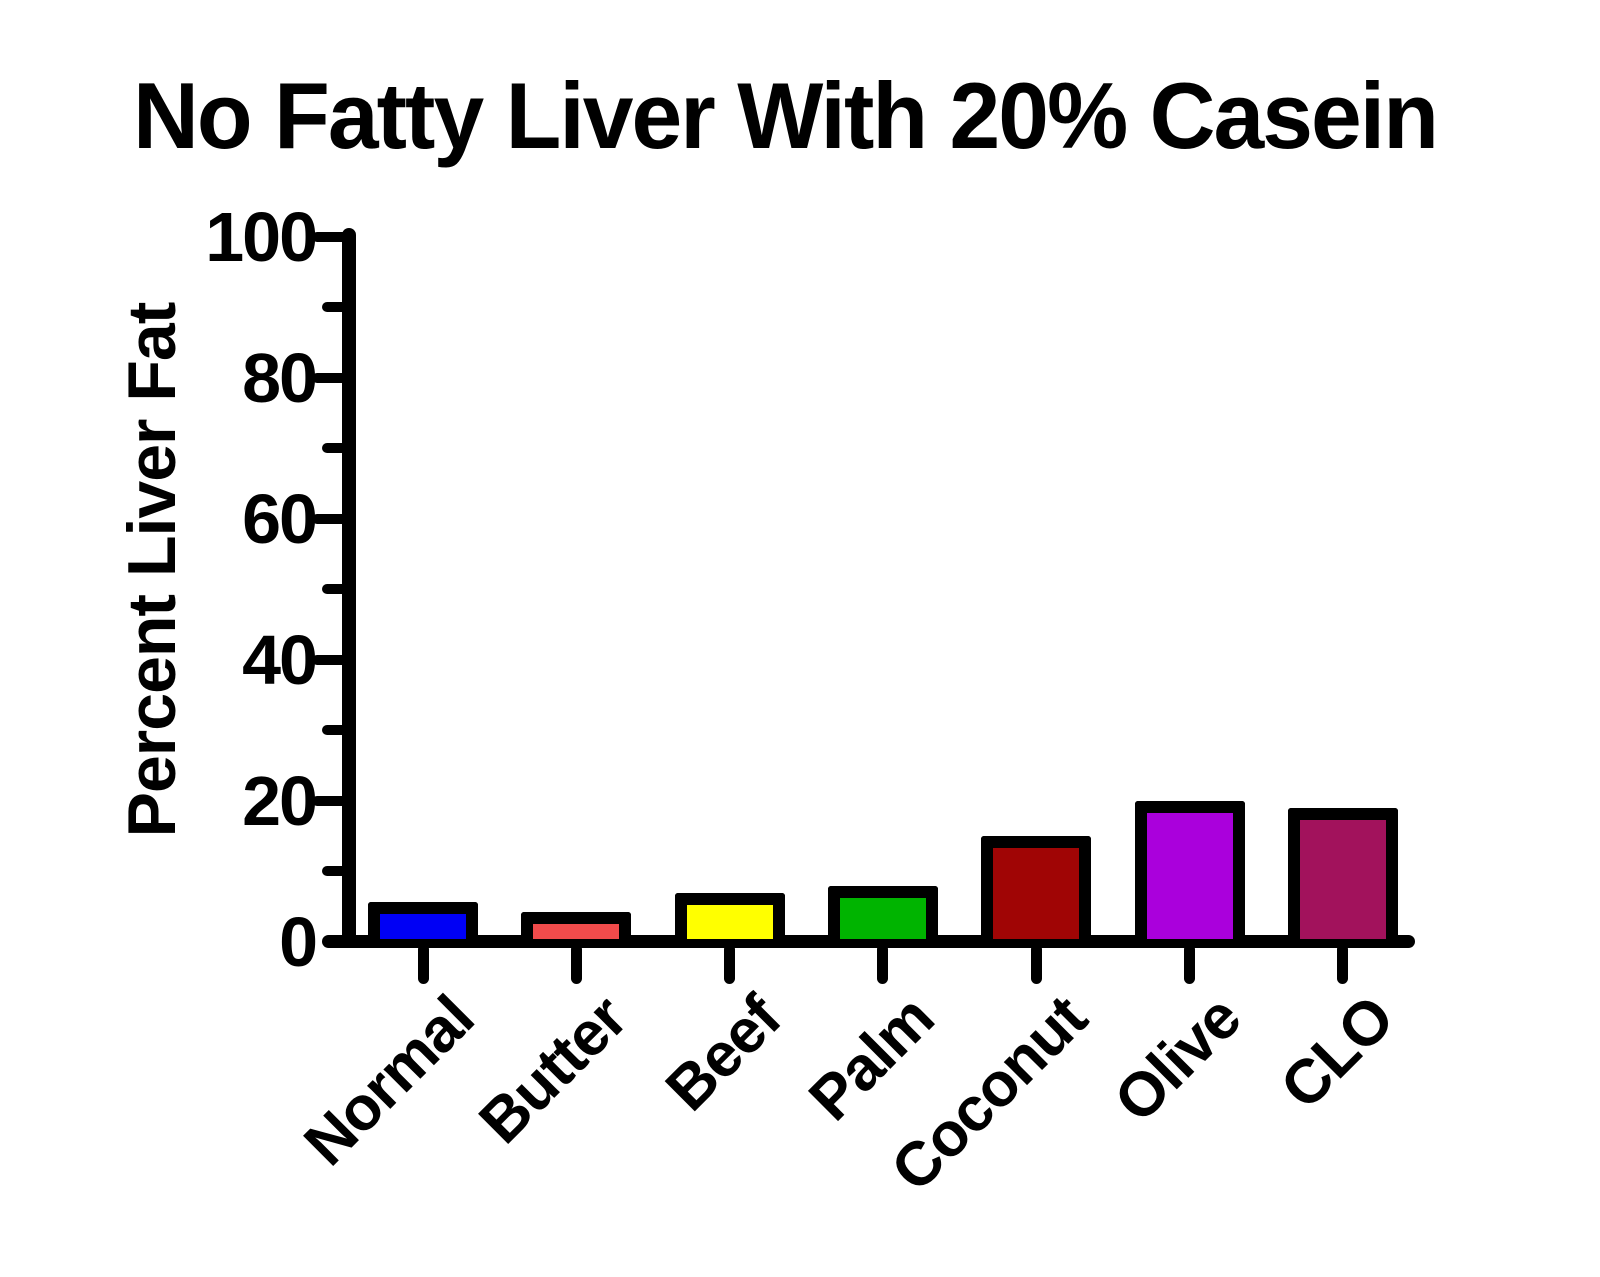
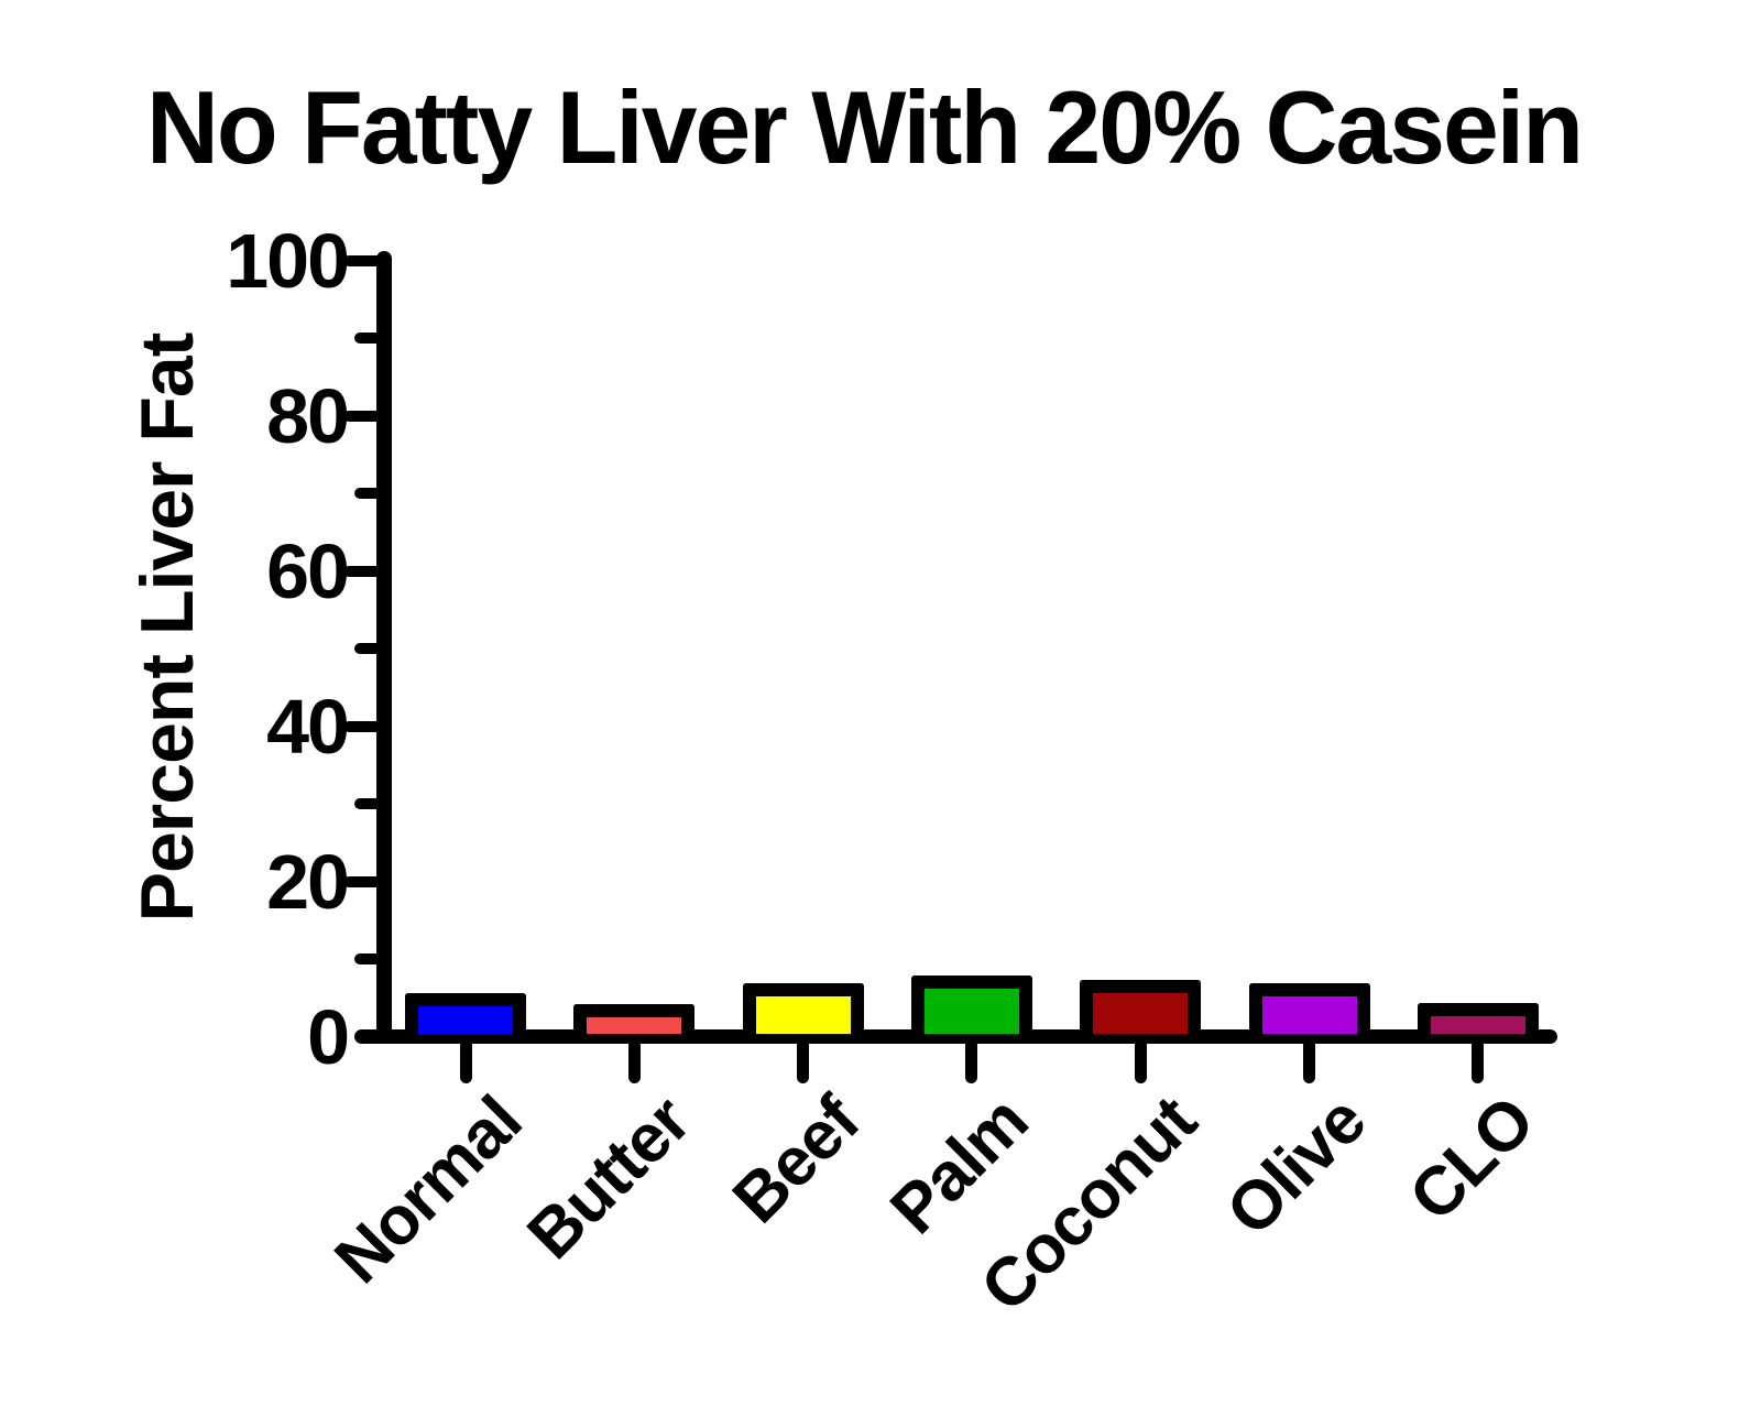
Coconut: 14 -> 6
Olive: 19 -> 6
CLO: 18 -> 3
